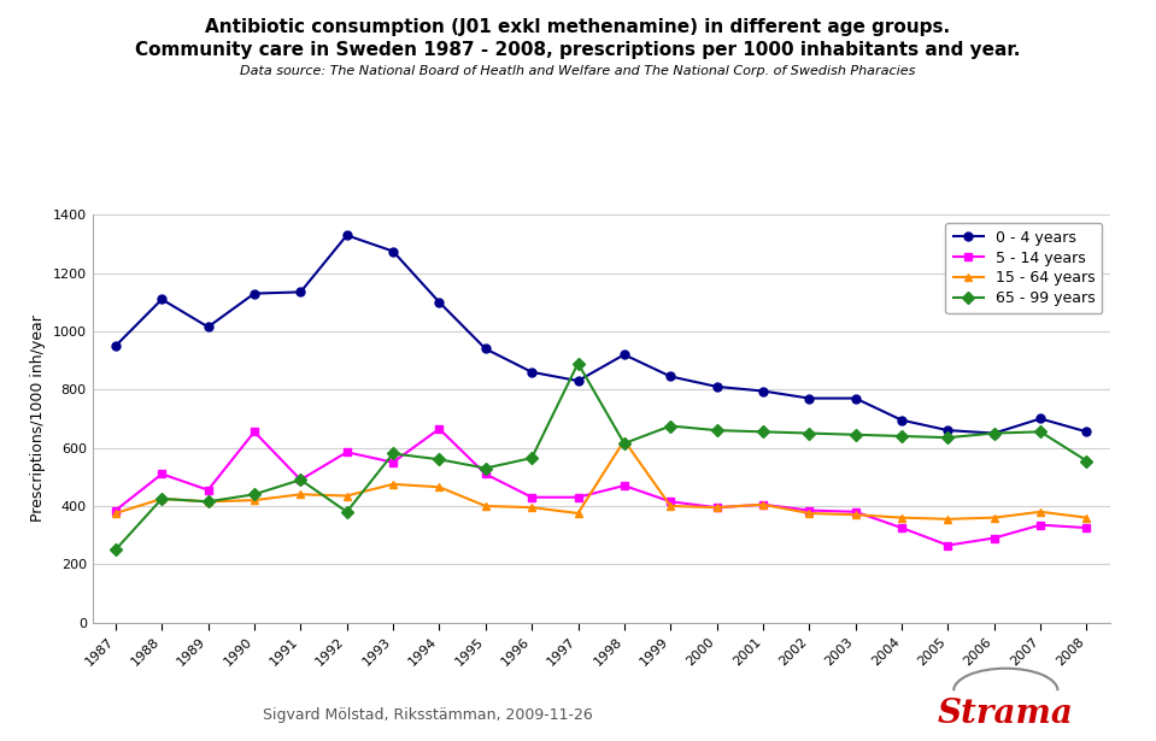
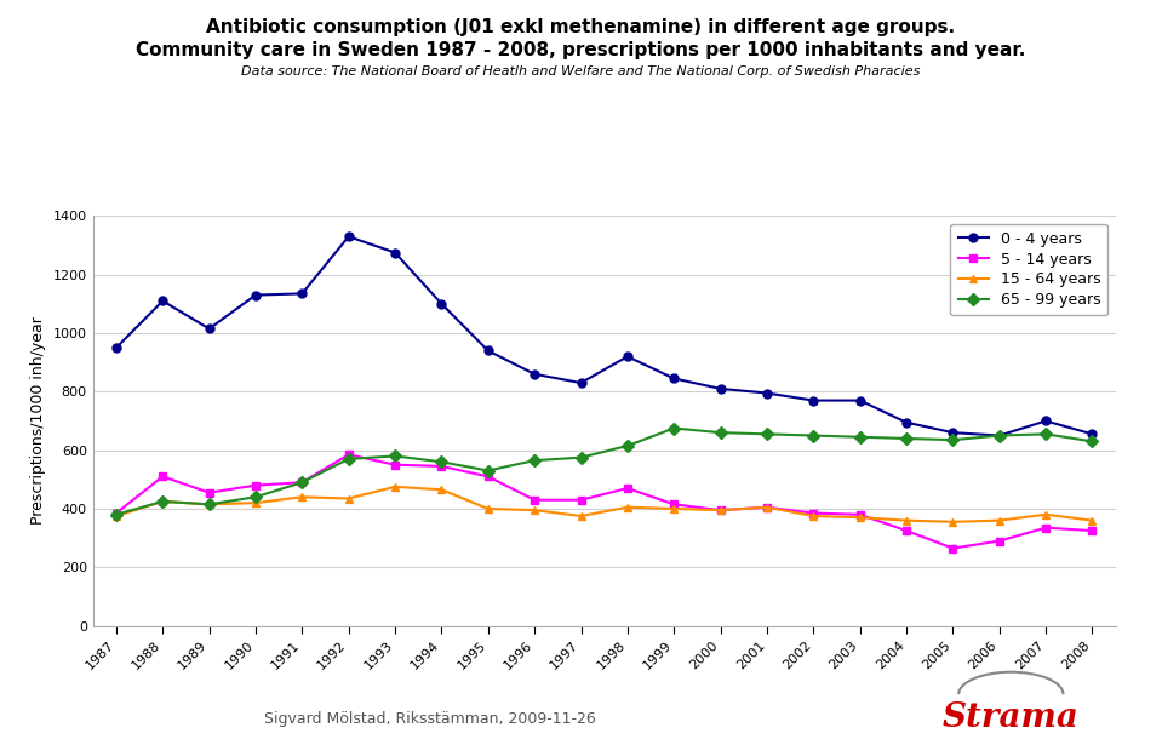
65 - 99 years/1987: 250 -> 380
5 - 14 years/1990: 655 -> 480
65 - 99 years/1992: 380 -> 570
5 - 14 years/1994: 665 -> 545
65 - 99 years/1997: 890 -> 575
15 - 64 years/1998: 625 -> 405
65 - 99 years/2008: 555 -> 630
